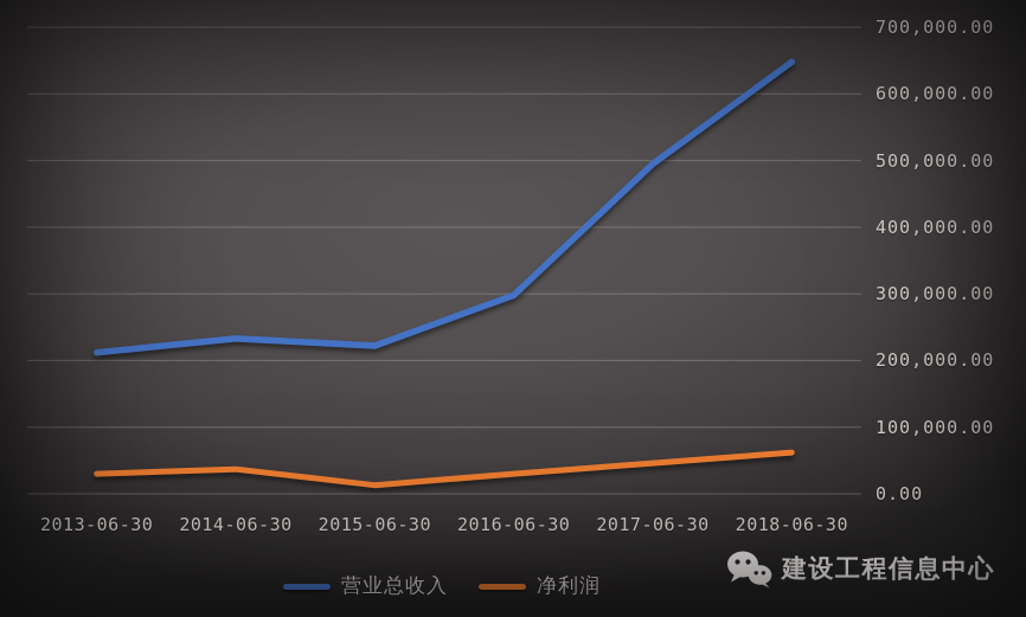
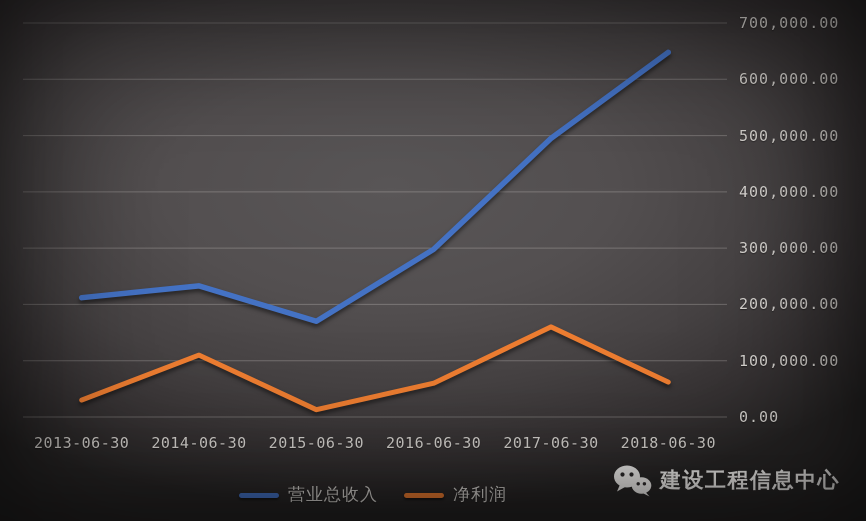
净利润/2014-06-30: 40000 -> 110000
营业总收入/2015-06-30: 220000 -> 170000
净利润/2016-06-30: 30000 -> 60000
净利润/2017-06-30: 50000 -> 160000
